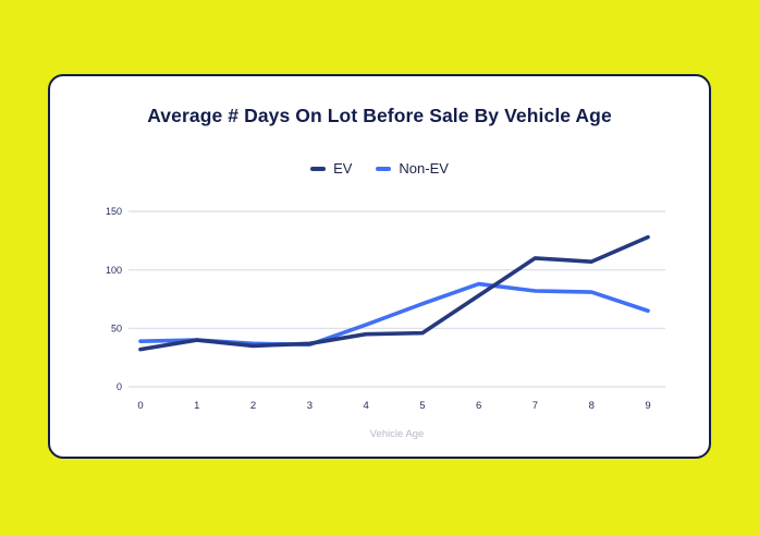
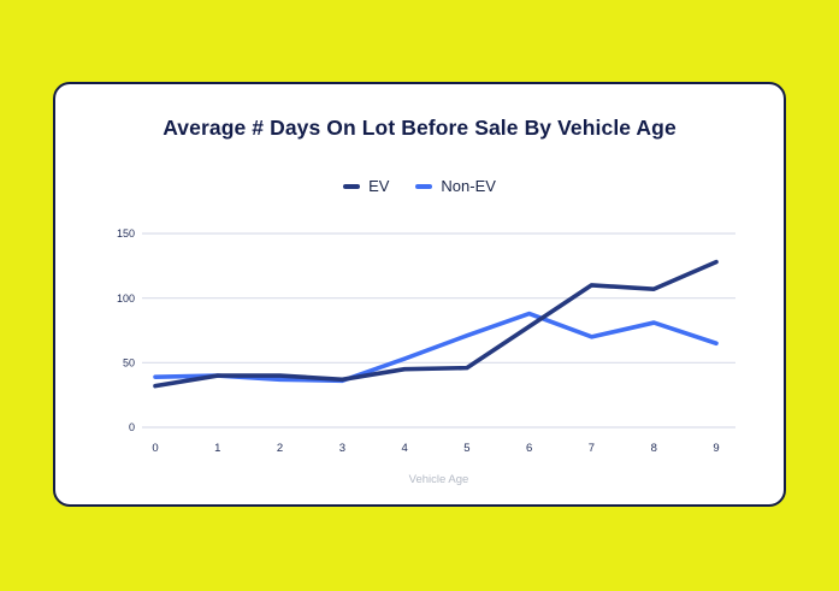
EV/2: 35 -> 40
Non-EV/7: 82 -> 70
